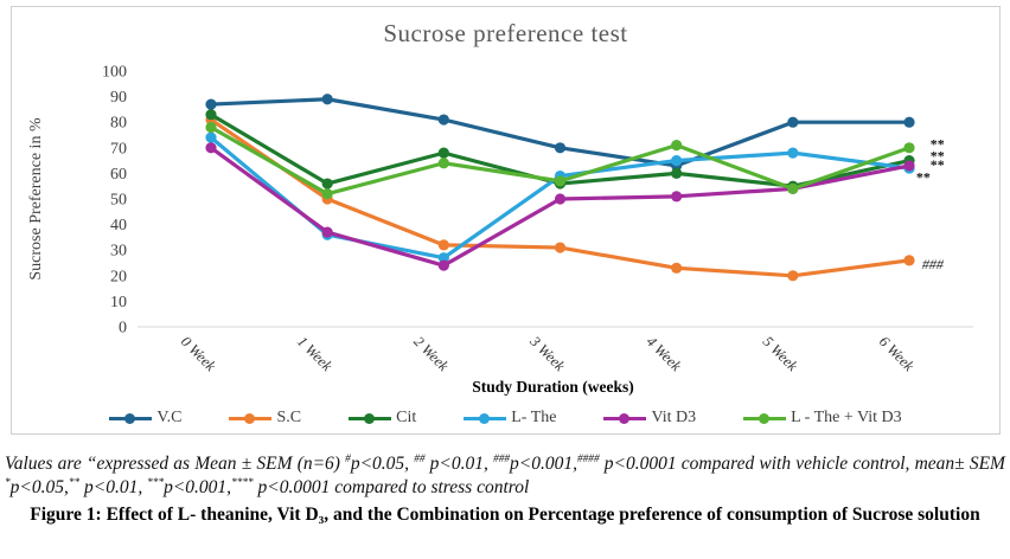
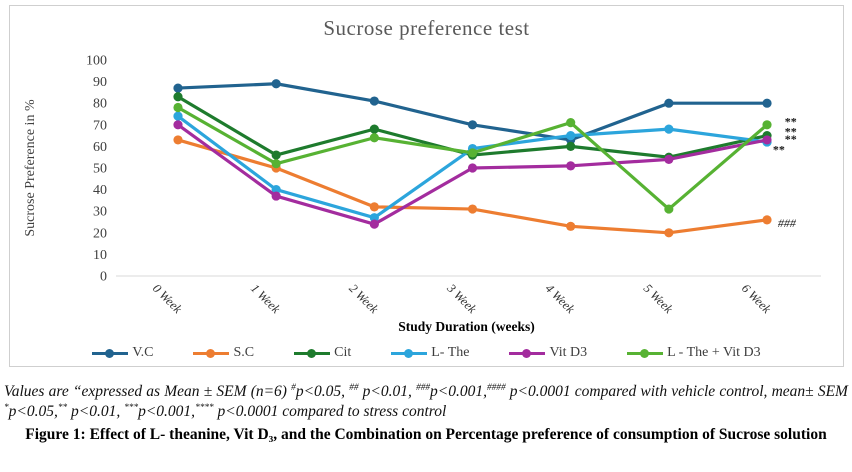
S.C/0 Week: 81 -> 63
L- The/1 Week: 36 -> 40
L - The + Vit D3/5 Week: 54 -> 31
